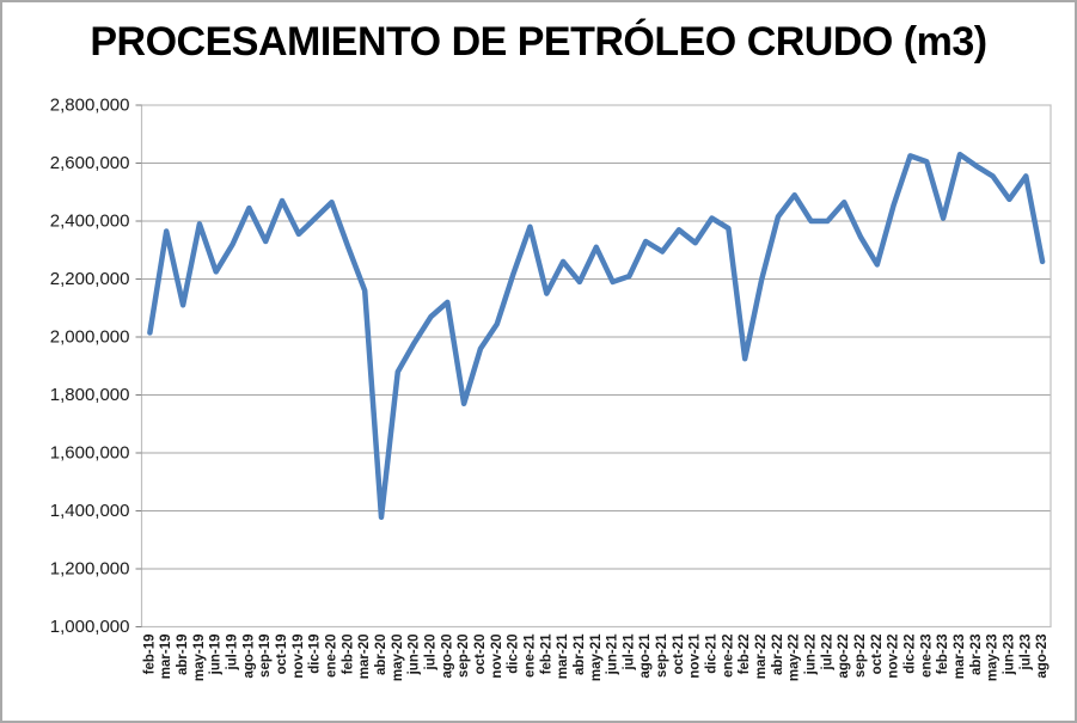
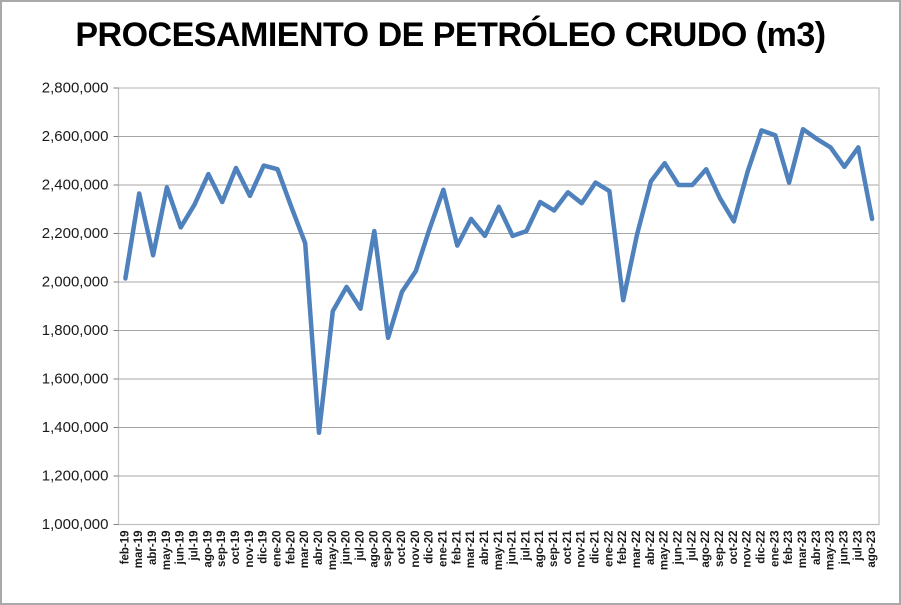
dic-19: 2410000 -> 2480000
jul-20: 2070000 -> 1890000
ago-20: 2120000 -> 2210000
